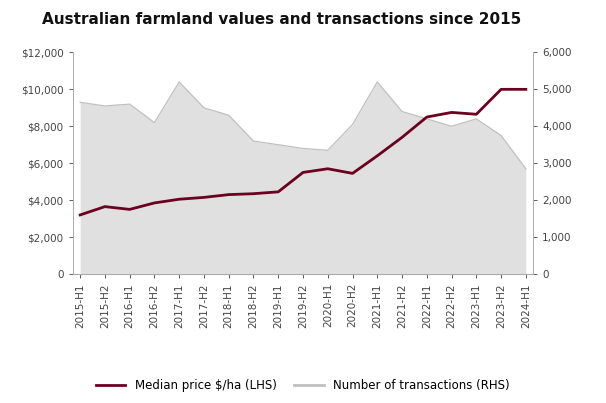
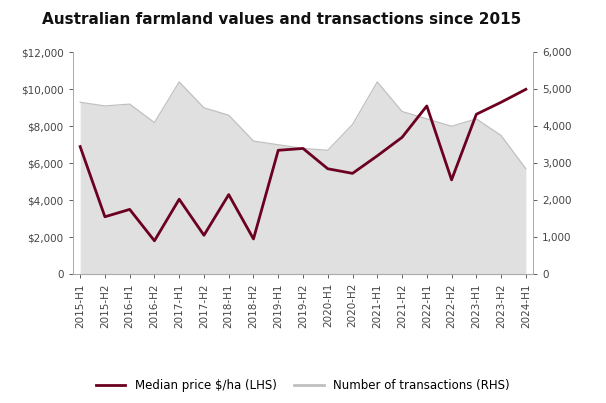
Median price $/ha (LHS)/2015-H1: $3,200 -> $6,900
Median price $/ha (LHS)/2015-H2: $3,600 -> $3,100
Median price $/ha (LHS)/2016-H2: $3,800 -> $1,800
Median price $/ha (LHS)/2017-H2: $4,200 -> $2,100
Median price $/ha (LHS)/2018-H2: $4,400 -> $1,900
Median price $/ha (LHS)/2019-H1: $4,400 -> $6,700
Median price $/ha (LHS)/2019-H2: $5,500 -> $6,800
Median price $/ha (LHS)/2022-H1: $8,500 -> $9,100
Median price $/ha (LHS)/2022-H2: $8,800 -> $5,100
Median price $/ha (LHS)/2023-H2: $10,000 -> $9,300
